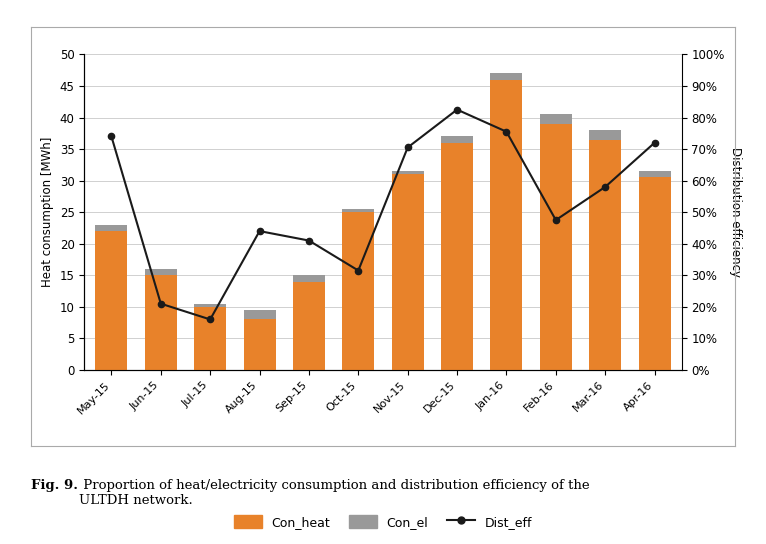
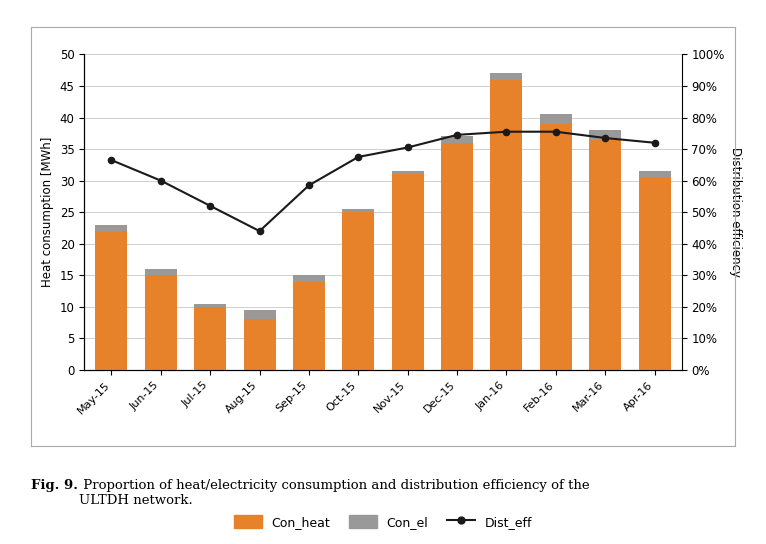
Dist_eff/May-15: 74.0% -> 66.5%
Dist_eff/Jun-15: 21.0% -> 60.0%
Dist_eff/Jul-15: 16.0% -> 52.0%
Dist_eff/Sep-15: 41.0% -> 58.5%
Dist_eff/Oct-15: 31.5% -> 67.5%
Dist_eff/Dec-15: 82.5% -> 74.5%
Dist_eff/Feb-16: 47.5% -> 75.5%
Dist_eff/Mar-16: 58.0% -> 73.5%
